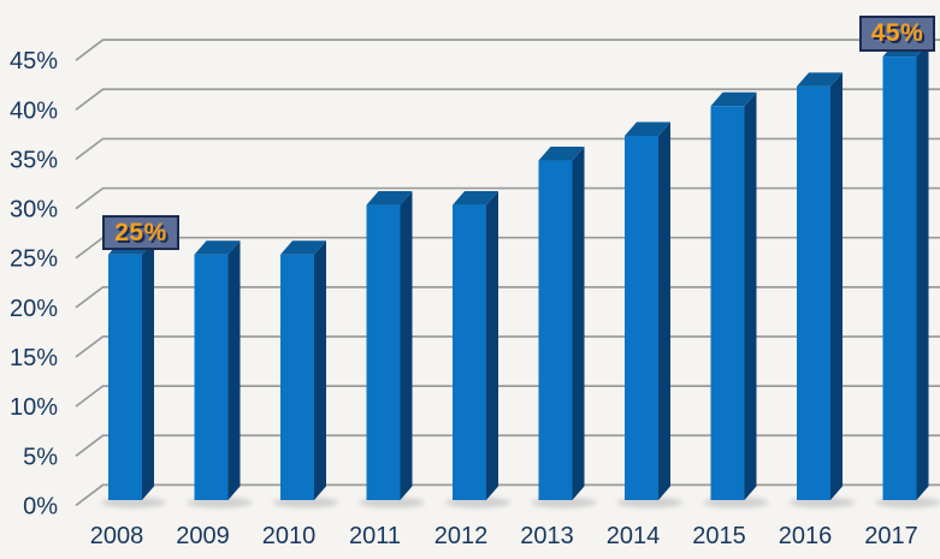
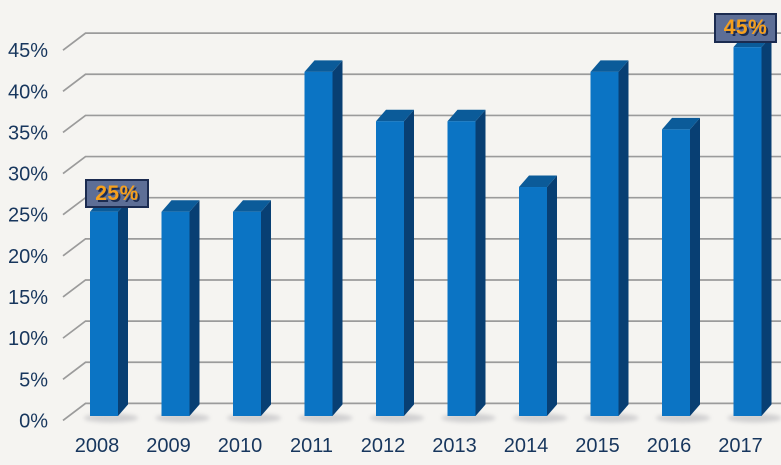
2011: 30% -> 42%
2012: 30% -> 36%
2013: 34% -> 36%
2014: 37% -> 28%
2015: 40% -> 42%
2016: 42% -> 35%
